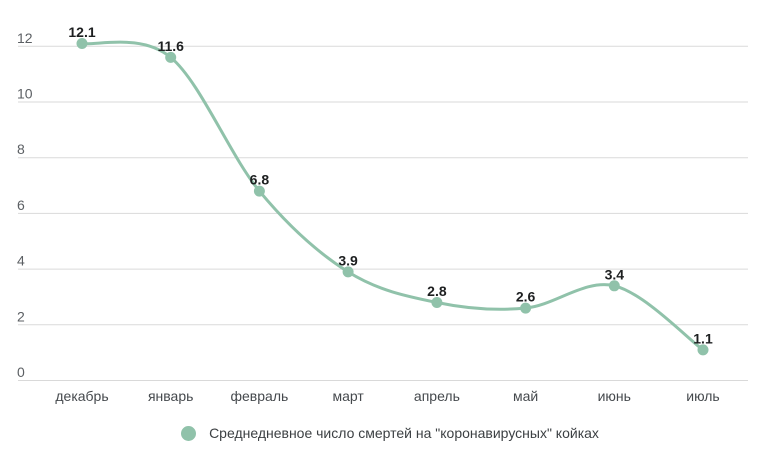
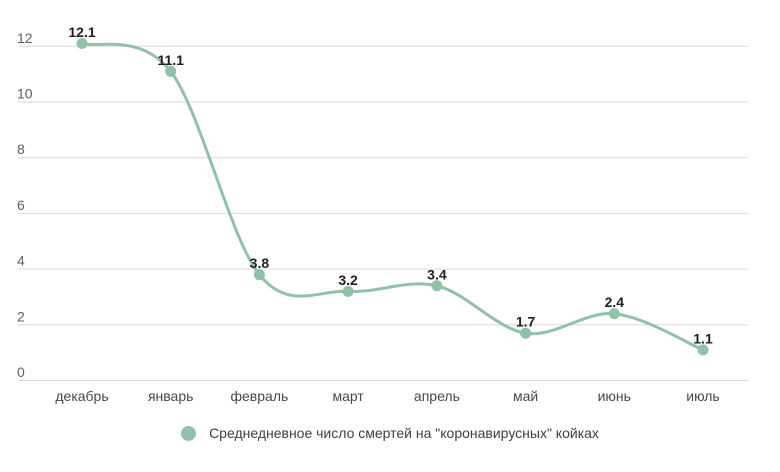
январь: 11.6 -> 11.1
февраль: 6.8 -> 3.8
март: 3.9 -> 3.2
апрель: 2.8 -> 3.4
май: 2.6 -> 1.7
июнь: 3.4 -> 2.4
